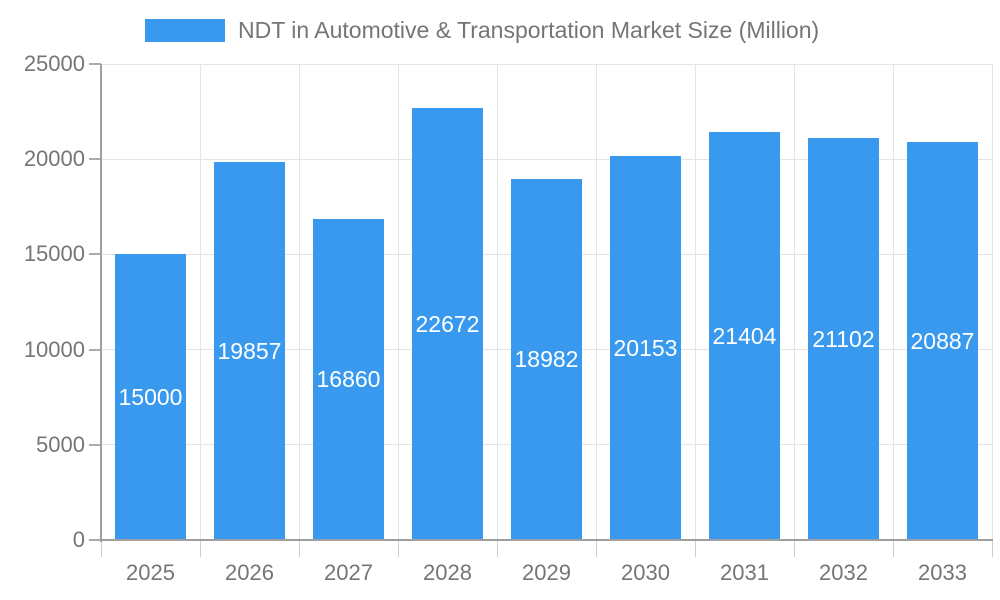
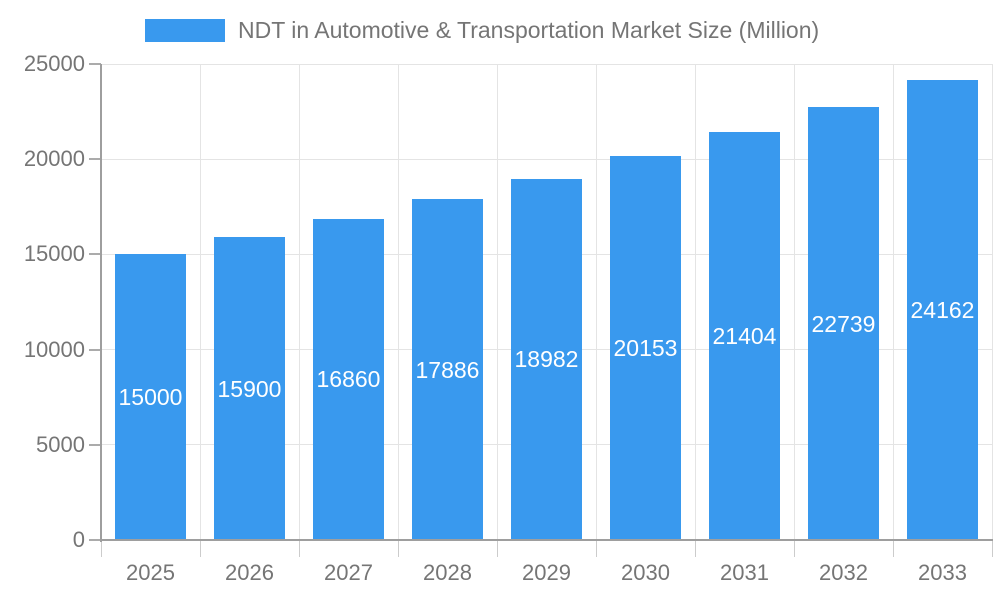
2026: 19857 -> 15900
2028: 22672 -> 17886
2032: 21102 -> 22739
2033: 20887 -> 24162
